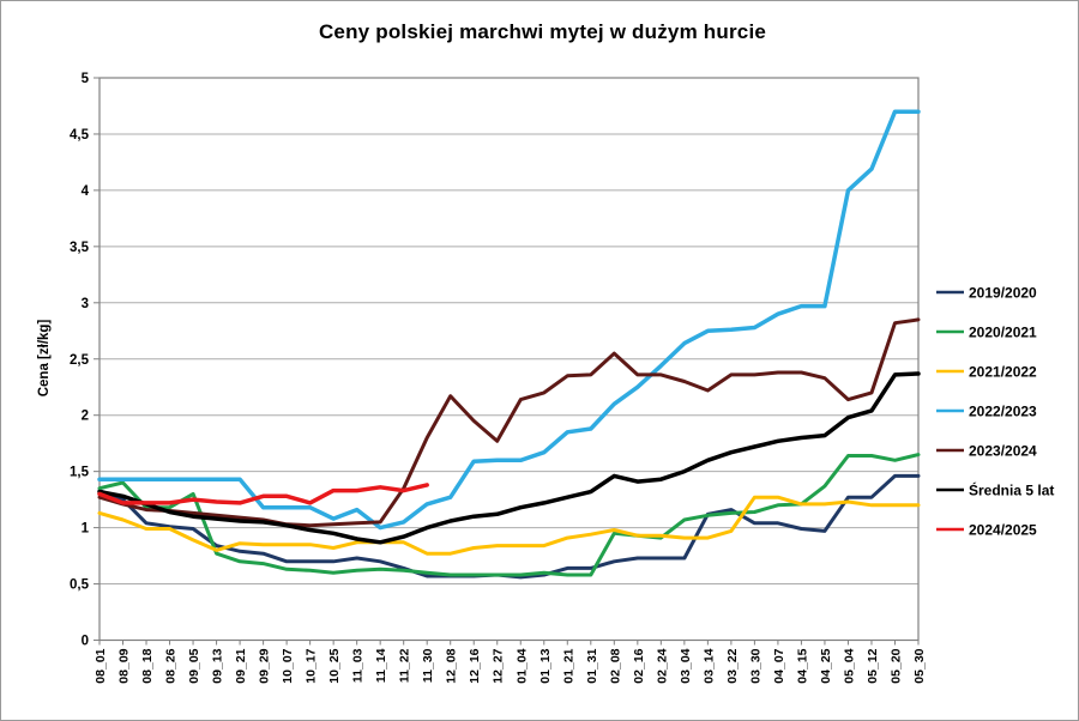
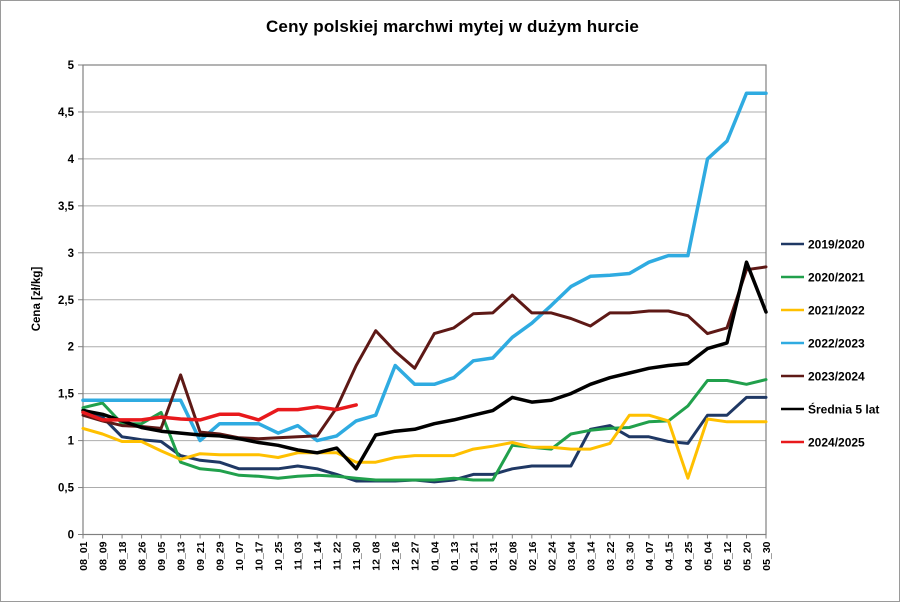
2023/2024/09_13: 1.1 -> 1.7
2022/2023/09_21: 1.4 -> 1.0
Średnia 5 lat/11_30: 1.0 -> 0.7
2022/2023/12_16: 1.6 -> 1.8
2021/2022/04_25: 1.2 -> 0.6
Średnia 5 lat/05_20: 2.4 -> 2.9
